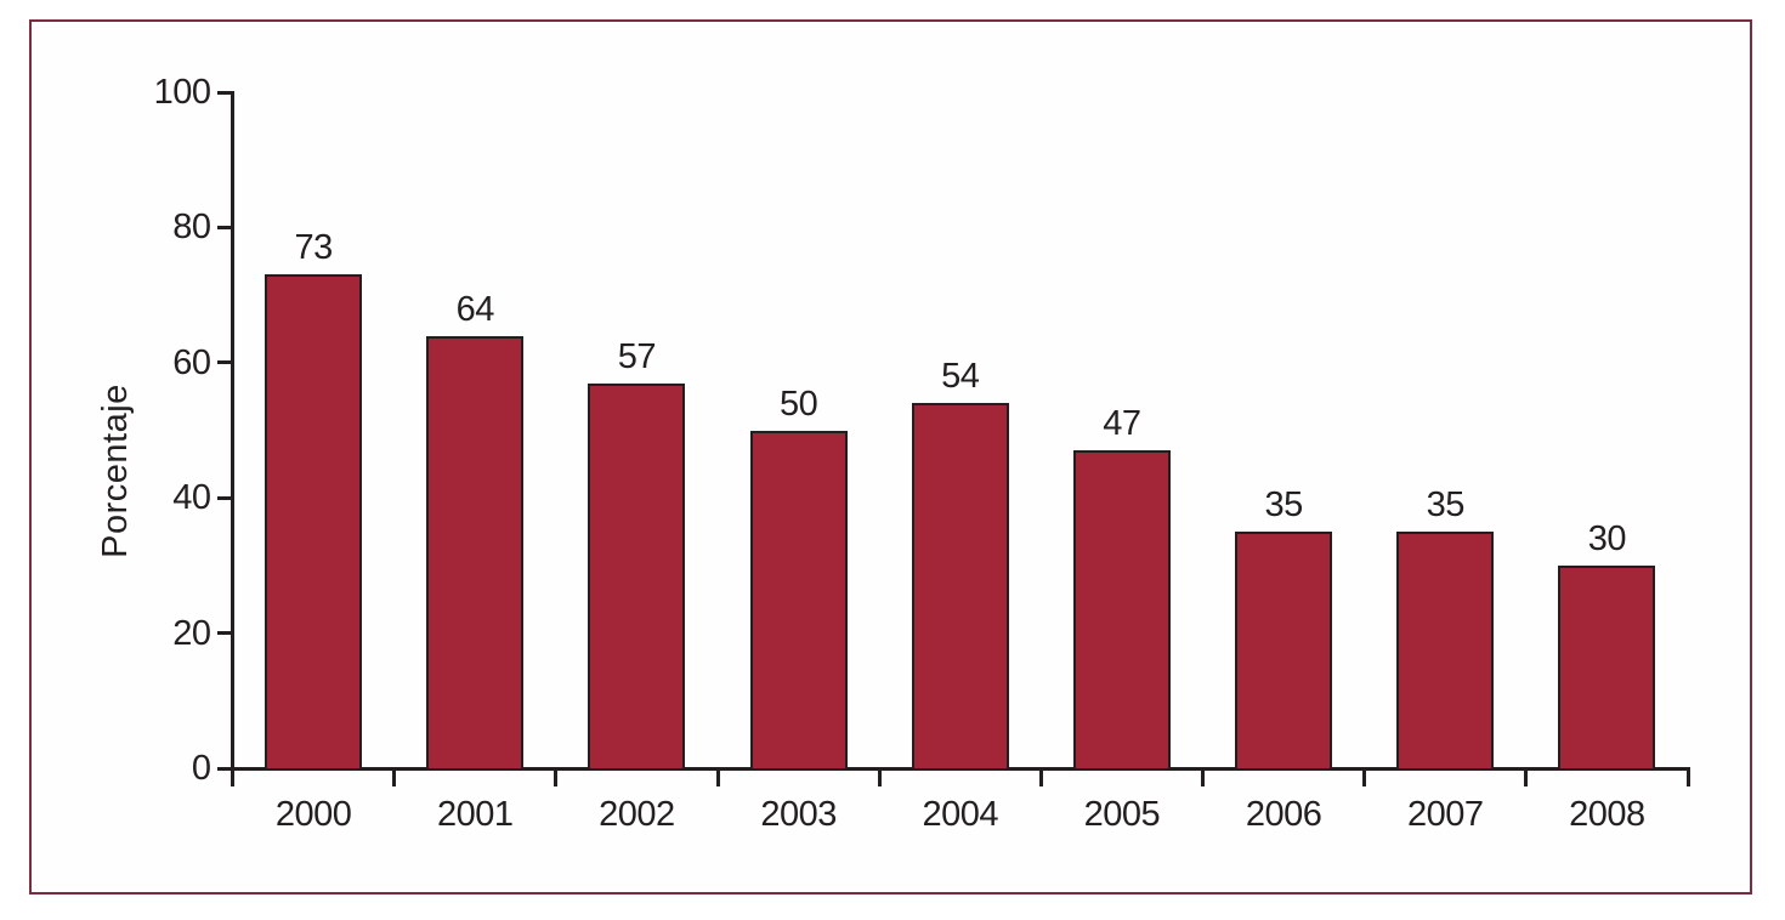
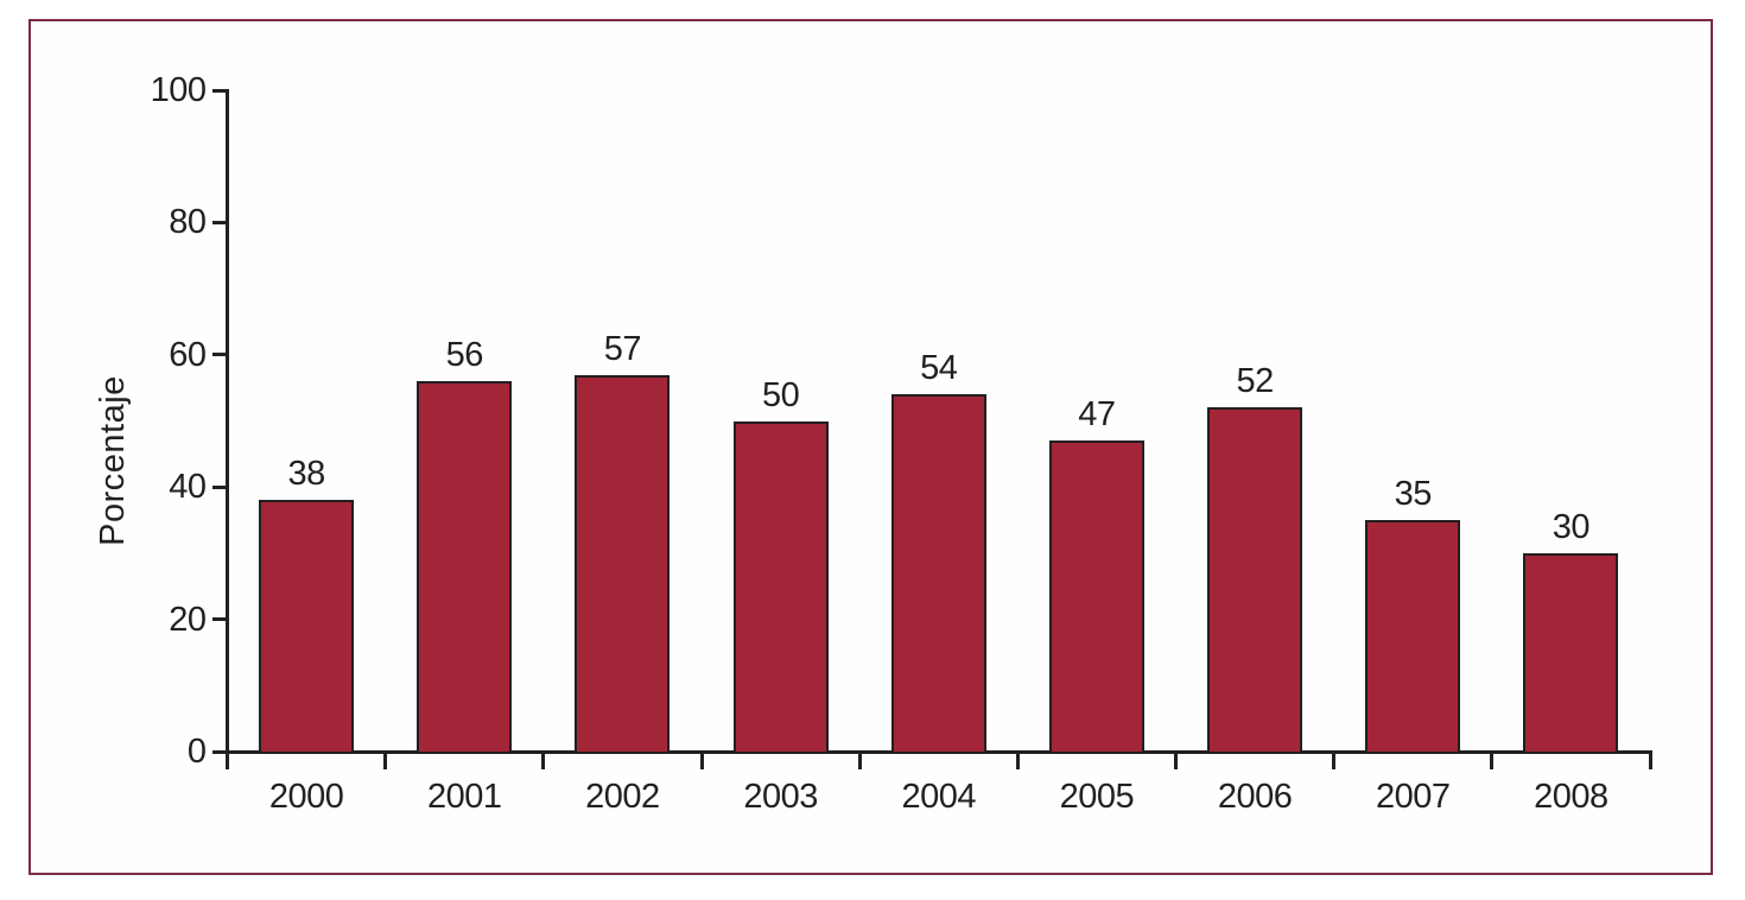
2000: 73 -> 38
2001: 64 -> 56
2006: 35 -> 52
